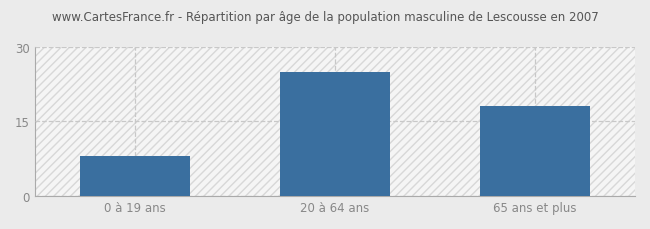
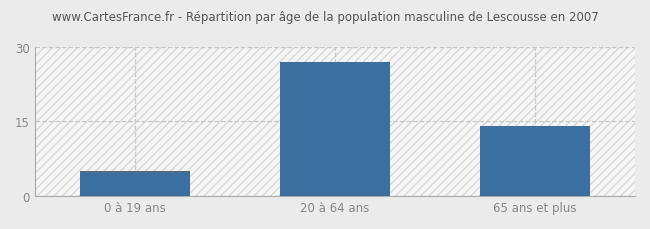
0 à 19 ans: 8 -> 5
20 à 64 ans: 25 -> 27
65 ans et plus: 18 -> 14
